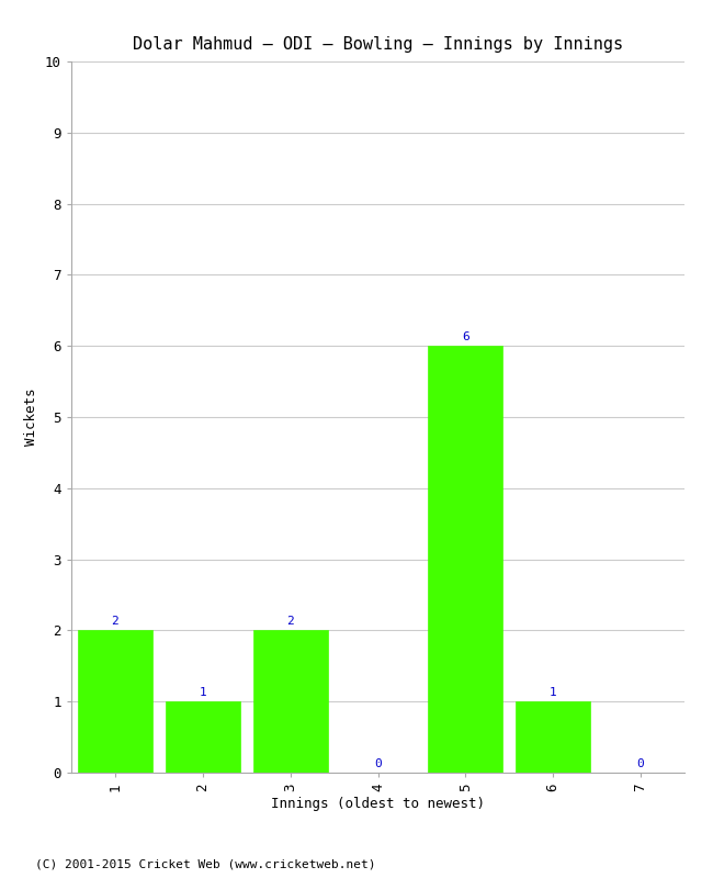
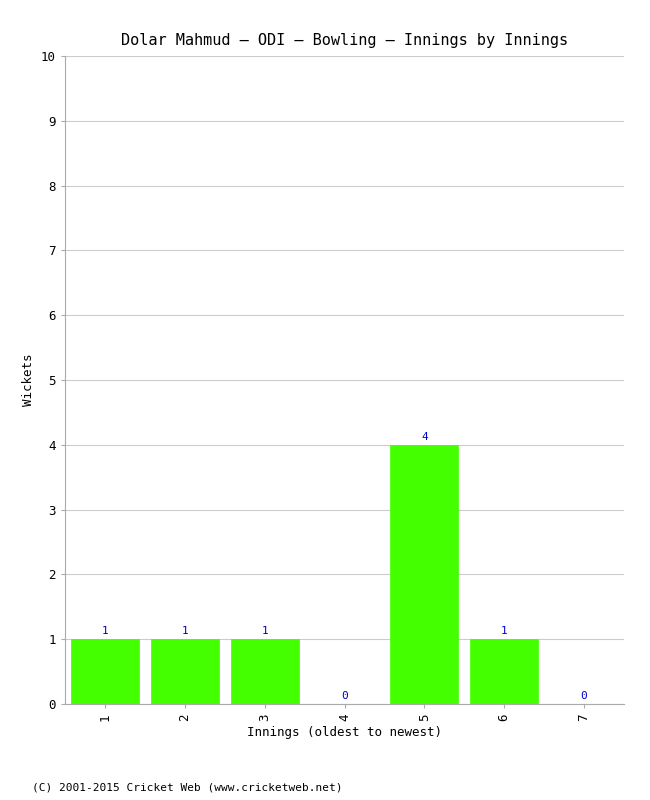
1: 2 -> 1
3: 2 -> 1
5: 6 -> 4
